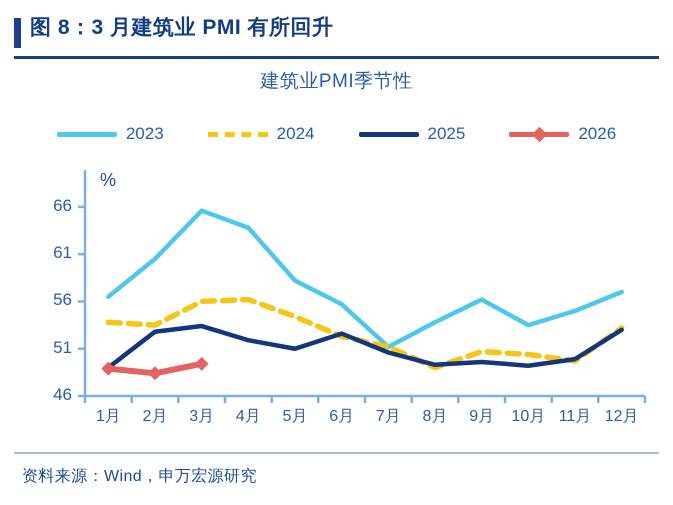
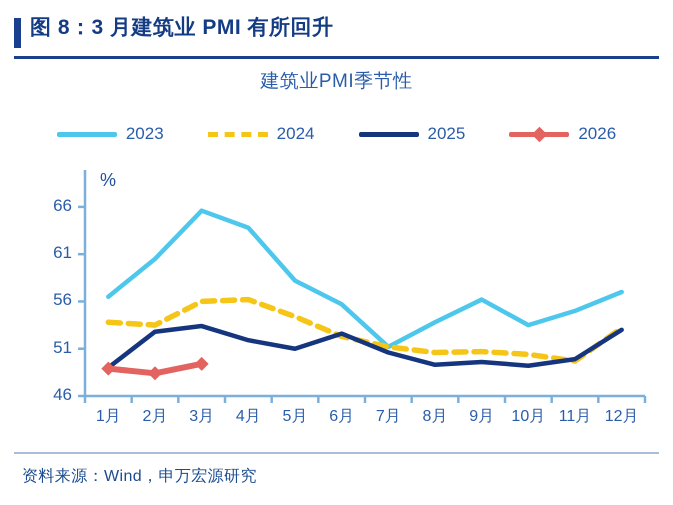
2024/8月: 49 -> 51
